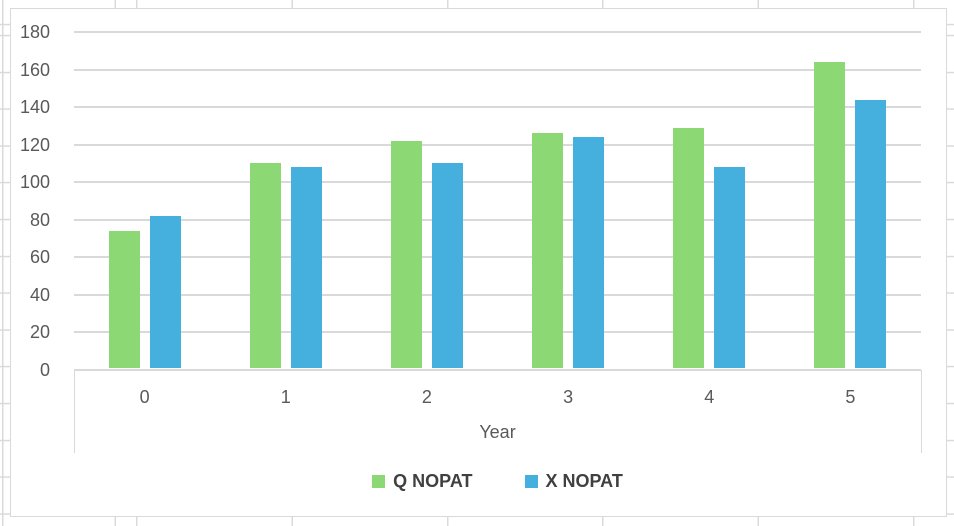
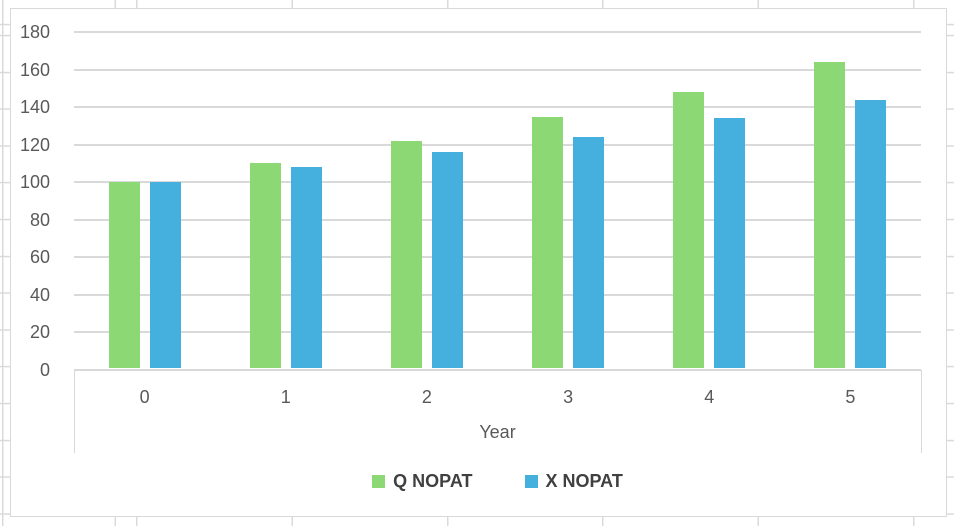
Q NOPAT/0: 74 -> 100
X NOPAT/0: 82 -> 100
X NOPAT/2: 110 -> 116
Q NOPAT/3: 126 -> 135
Q NOPAT/4: 129 -> 148
X NOPAT/4: 108 -> 134
